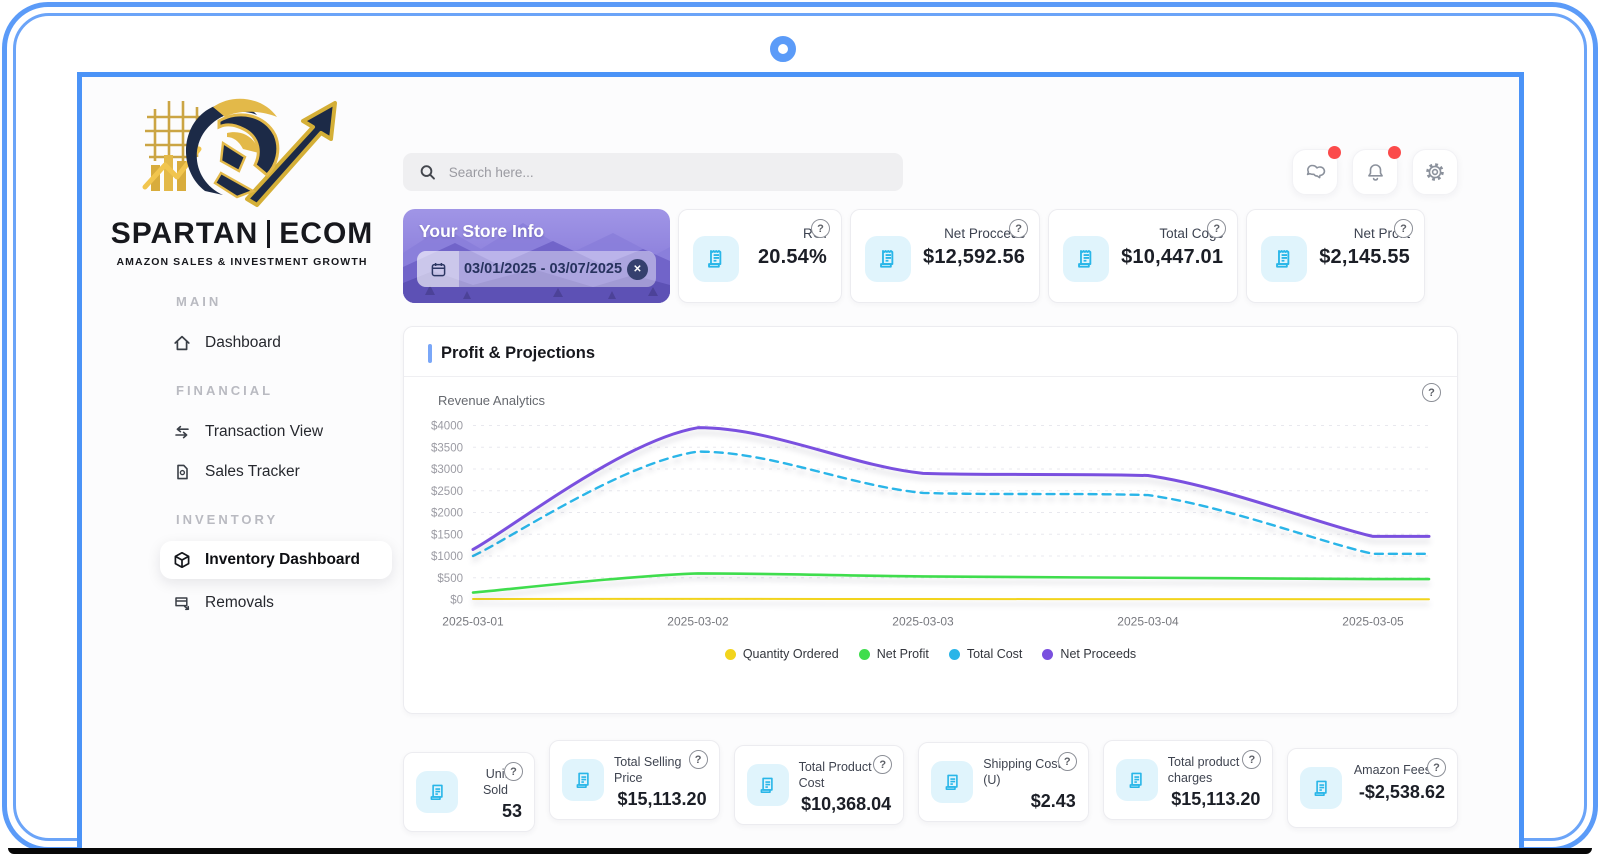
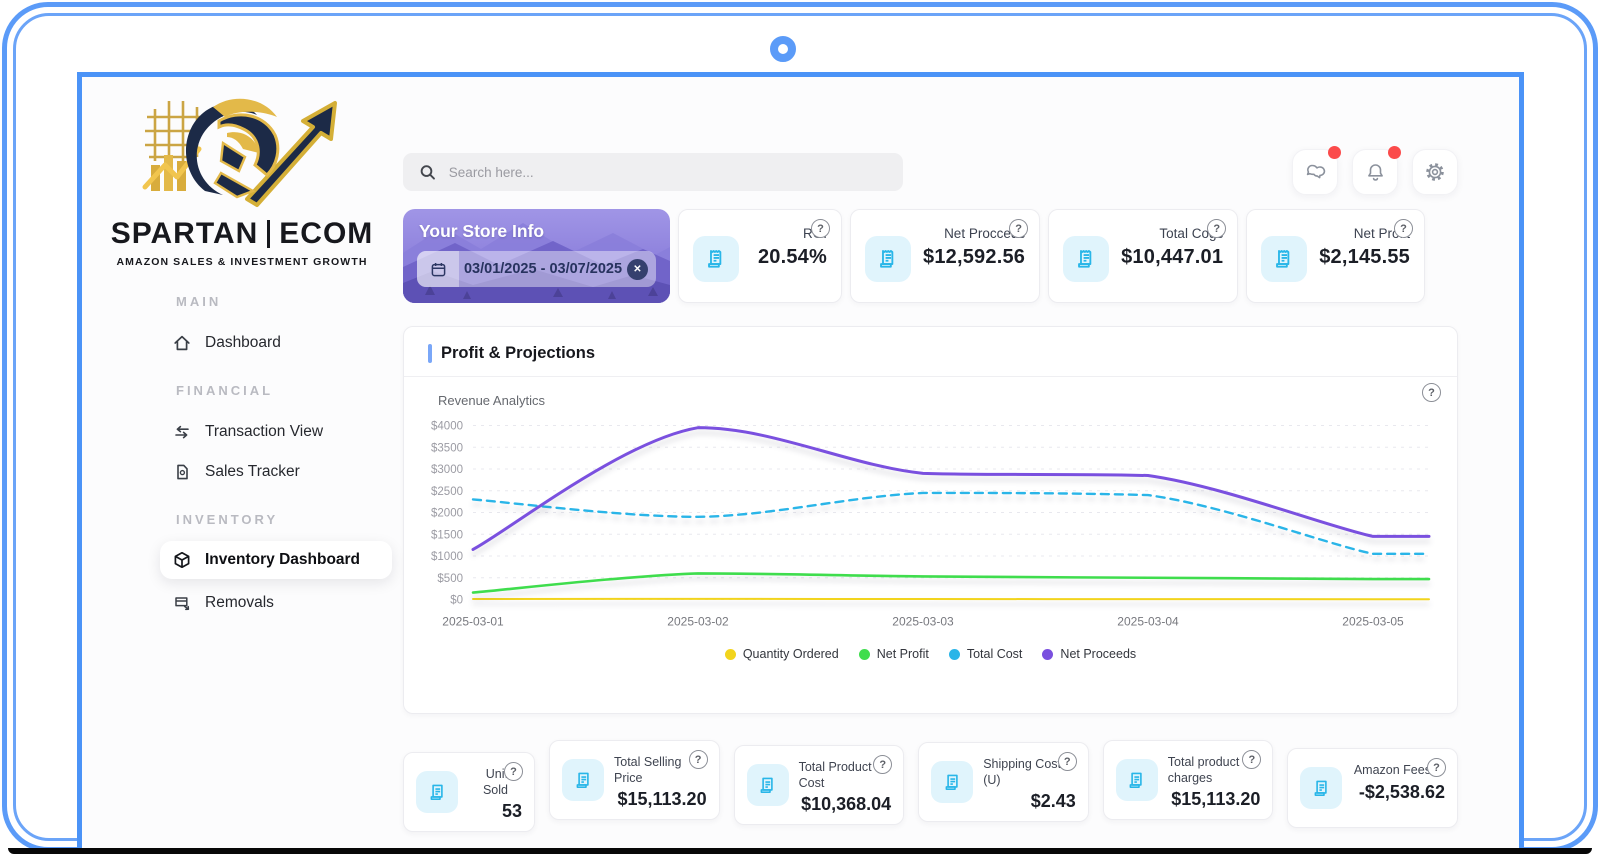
Total Cost/2025-03-01: $1000 -> $2300
Total Cost/2025-03-02: $3400 -> $1900
